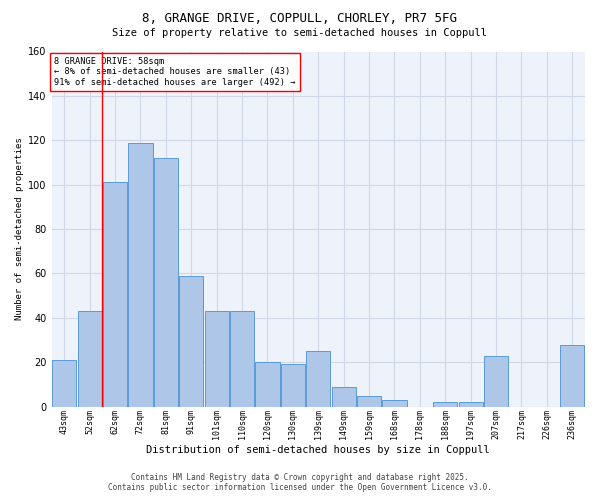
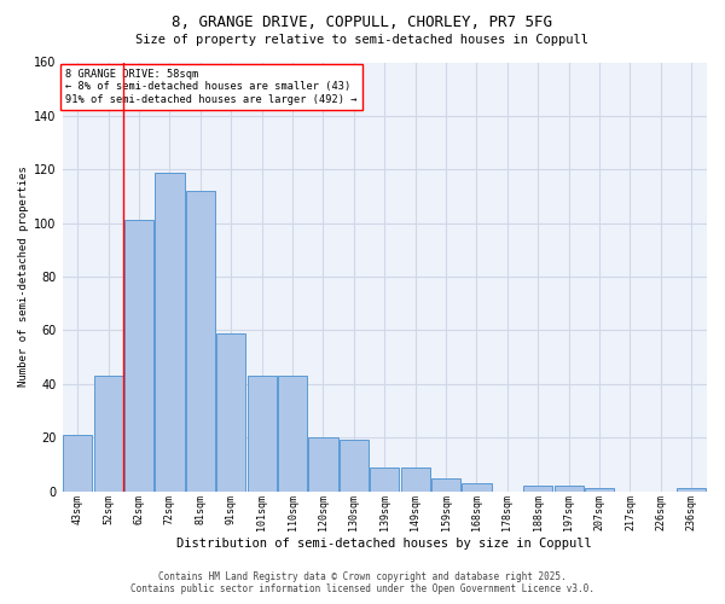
139sqm: 25 -> 9
207sqm: 23 -> 1
236sqm: 28 -> 1
